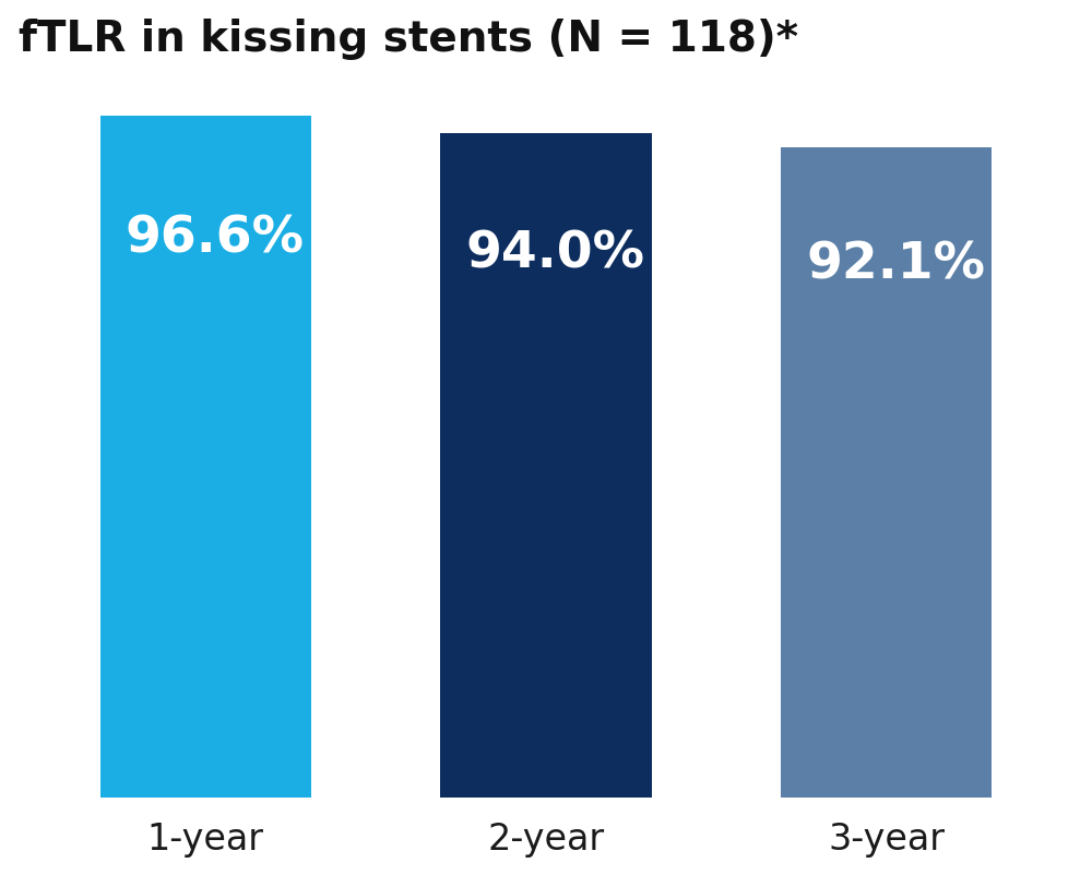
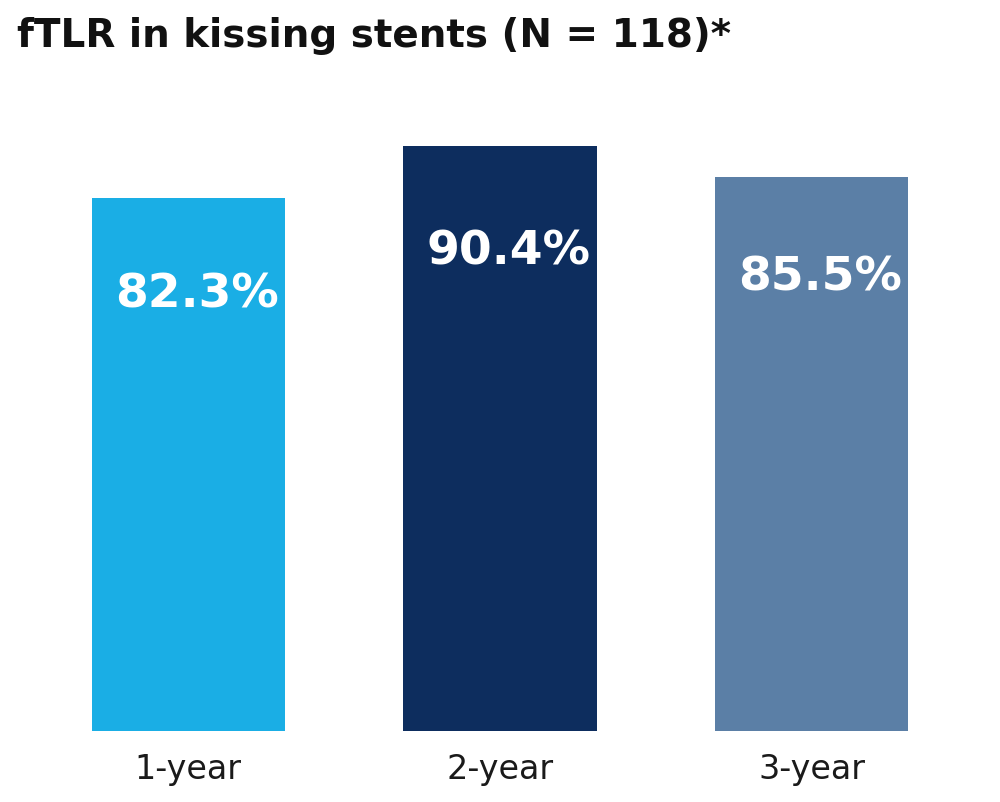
1-year: 96.6% -> 82.3%
2-year: 94.0% -> 90.4%
3-year: 92.1% -> 85.5%
